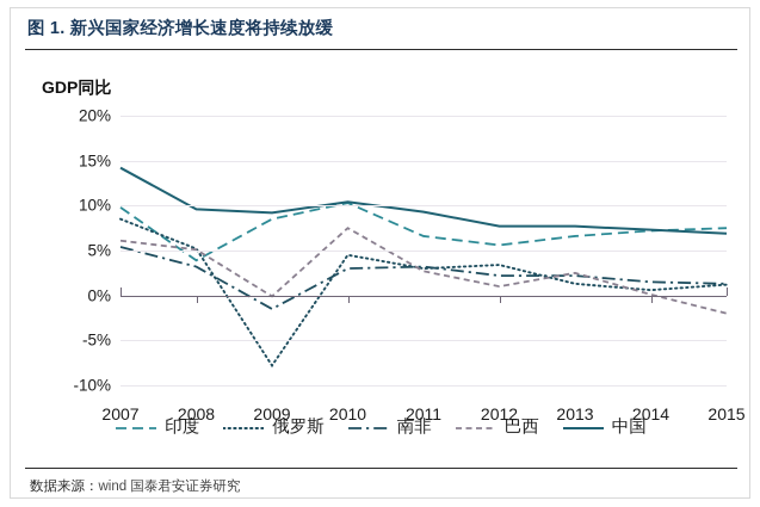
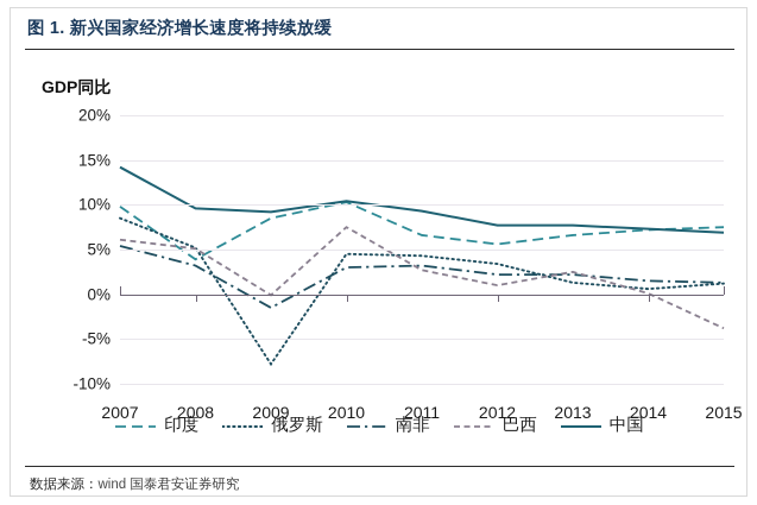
俄罗斯/2011: 3% -> 4%
巴西/2015: -2% -> -4%
